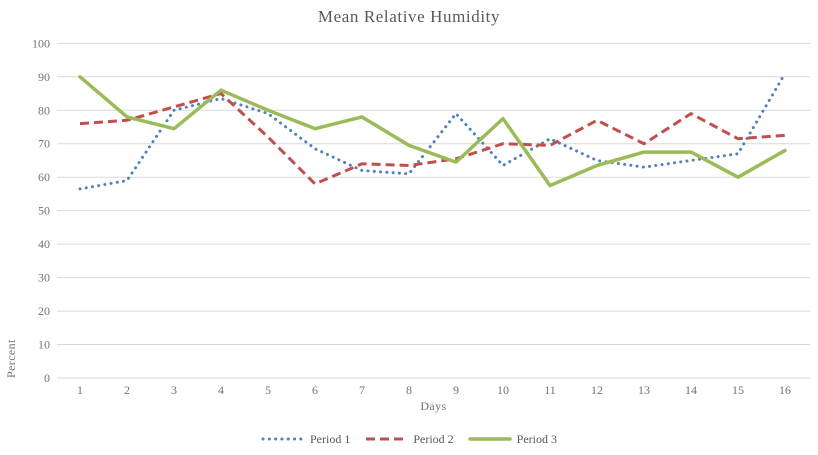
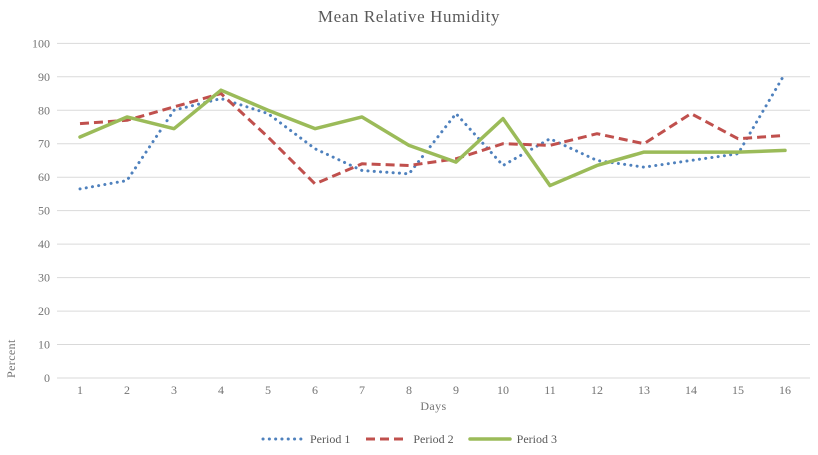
Period 3/1: 90 -> 72
Period 2/12: 77 -> 73
Period 3/15: 60 -> 68
